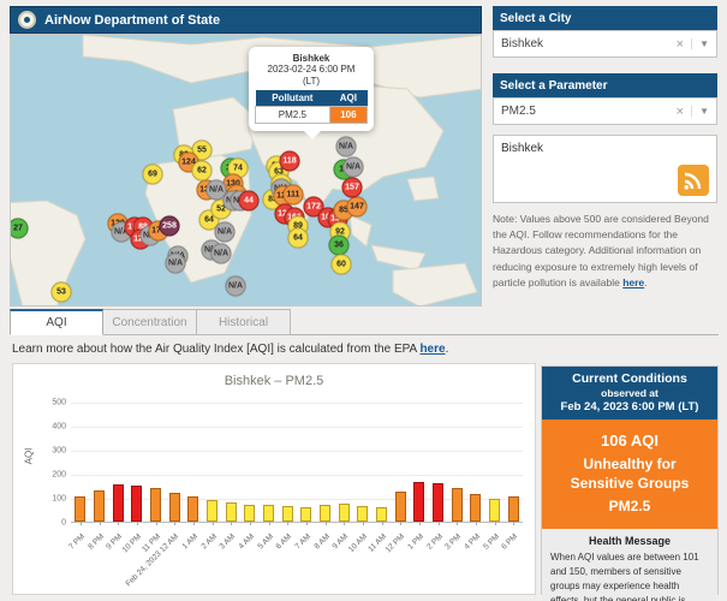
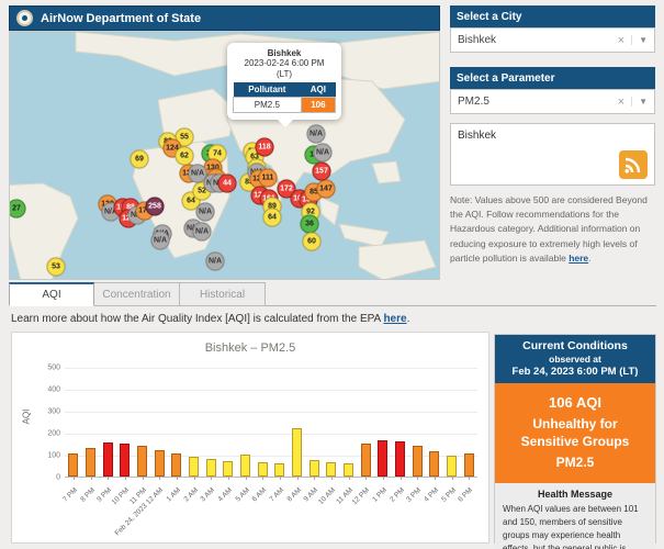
5 AM: 70 -> 100
8 AM: 70 -> 220
12 PM: 120 -> 150
